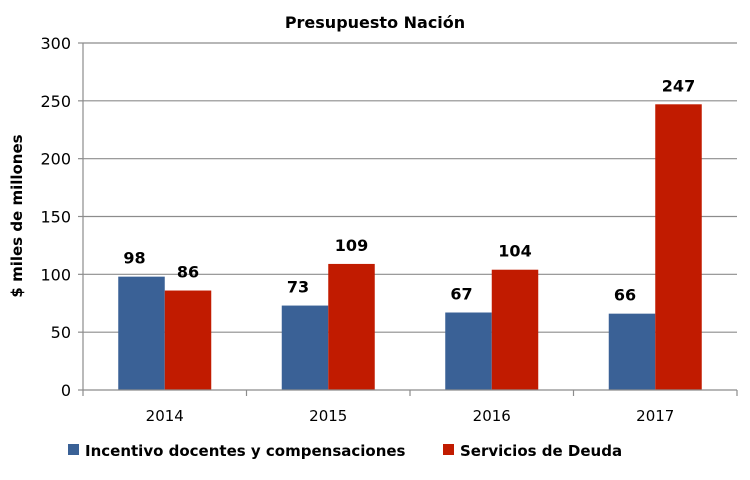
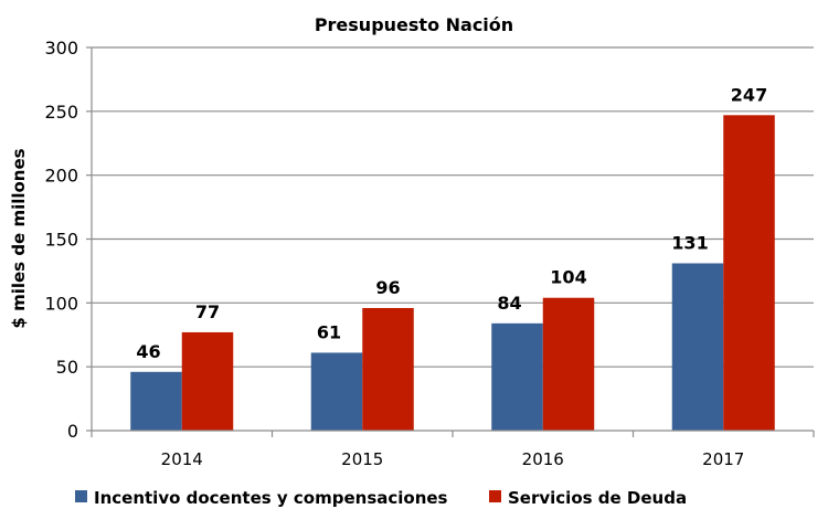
Incentivo docentes y compensaciones/2014: 98 -> 46
Servicios de Deuda/2014: 86 -> 77
Incentivo docentes y compensaciones/2015: 73 -> 61
Servicios de Deuda/2015: 109 -> 96
Incentivo docentes y compensaciones/2016: 67 -> 84
Incentivo docentes y compensaciones/2017: 66 -> 131
